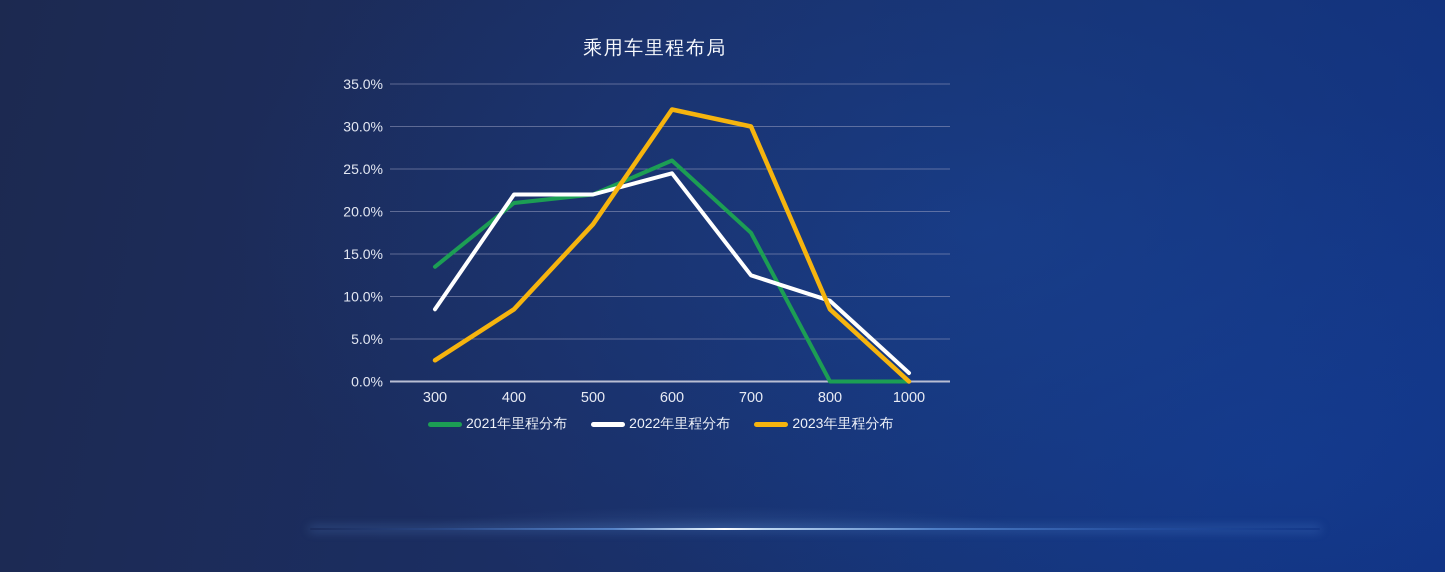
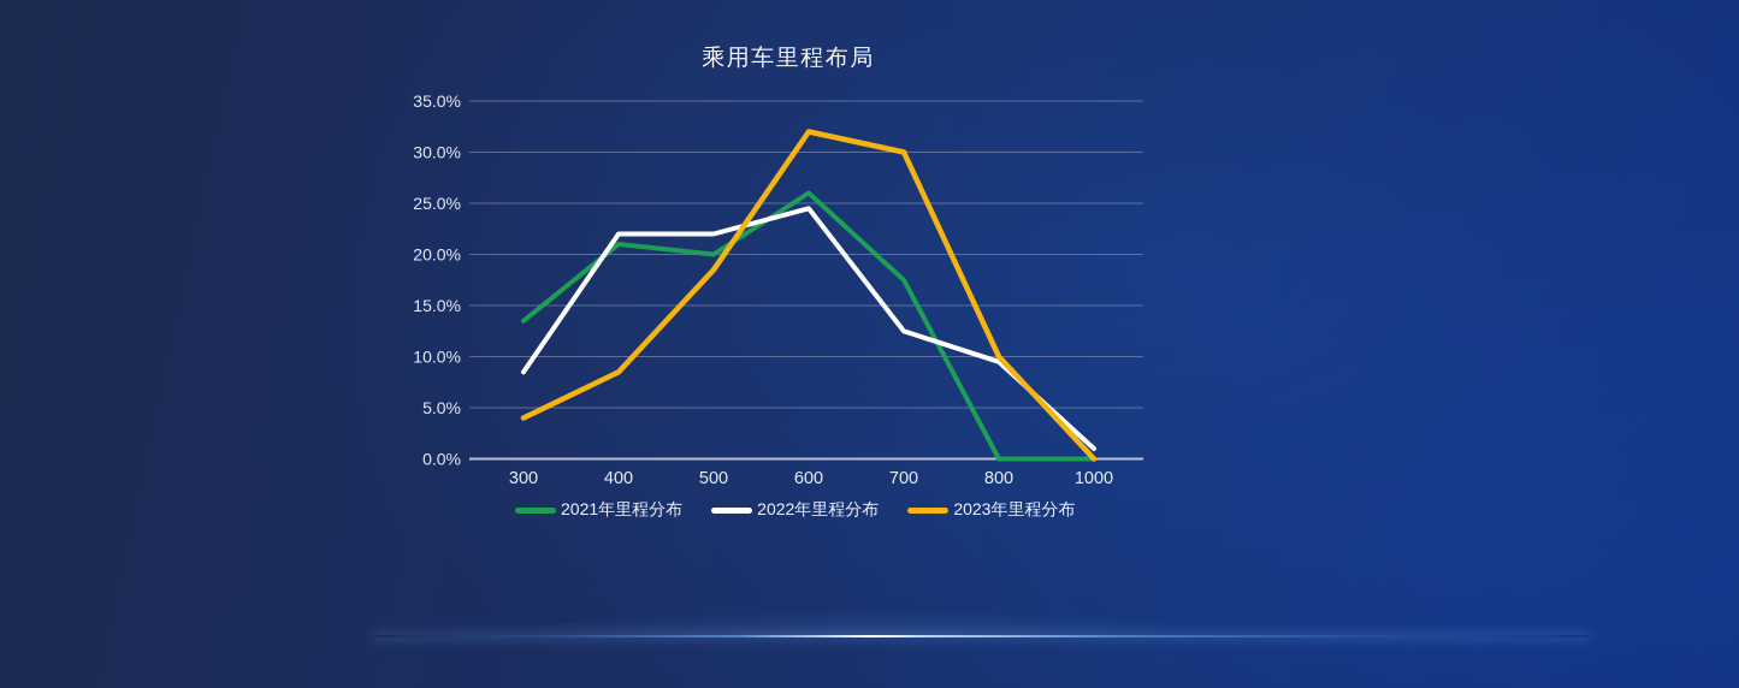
2023年里程分布/300: 2% -> 4%
2021年里程分布/500: 22% -> 20%
2023年里程分布/800: 8% -> 10%
